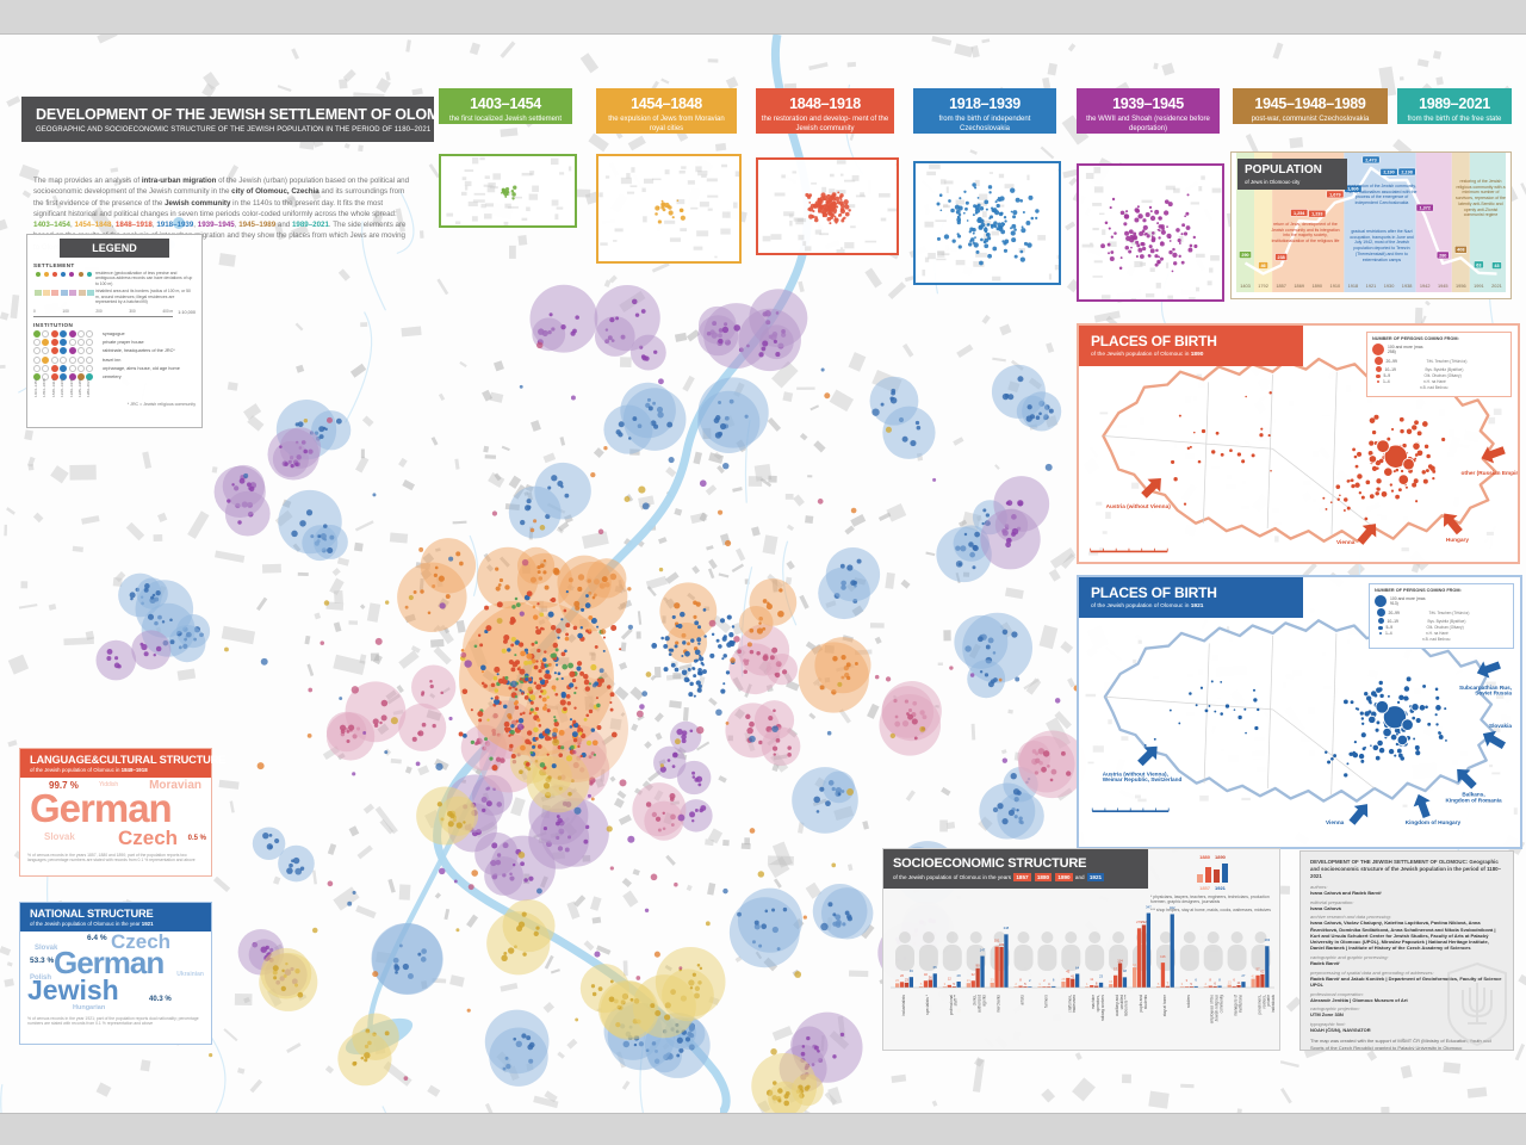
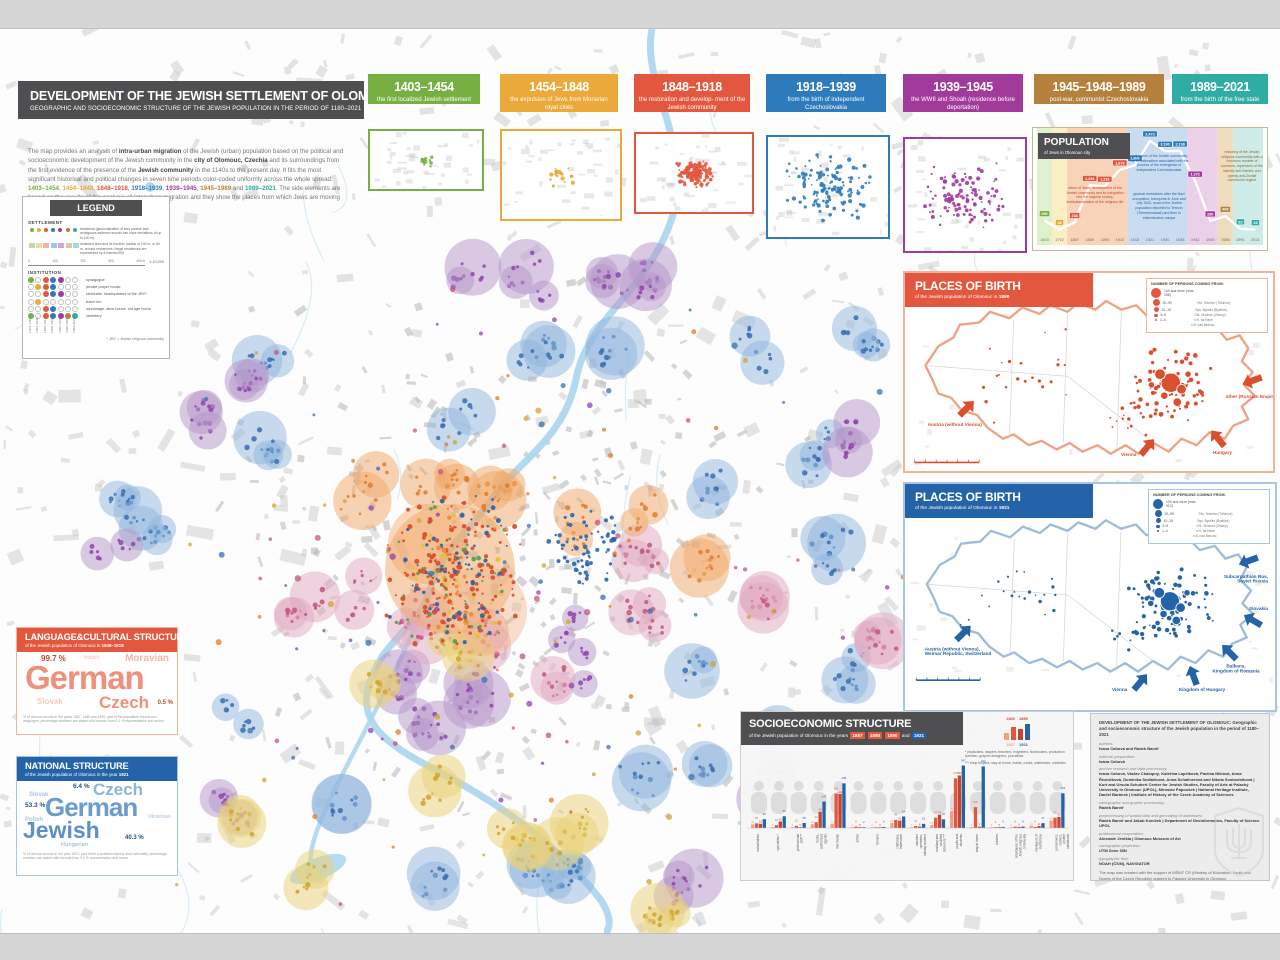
SOCIOECONOMIC STRUCTURE/1880/specialists *: 32 -> 16
SOCIOECONOMIC STRUCTURE/1890/auxiliary and unskilled labourers ***: 114 -> 74
